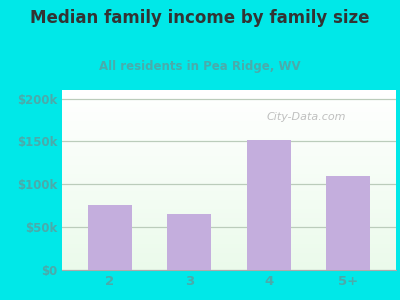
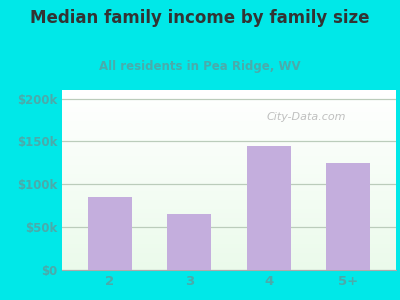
2: $76k -> $85k
4: $152k -> $145k
5+: $110k -> $125k
